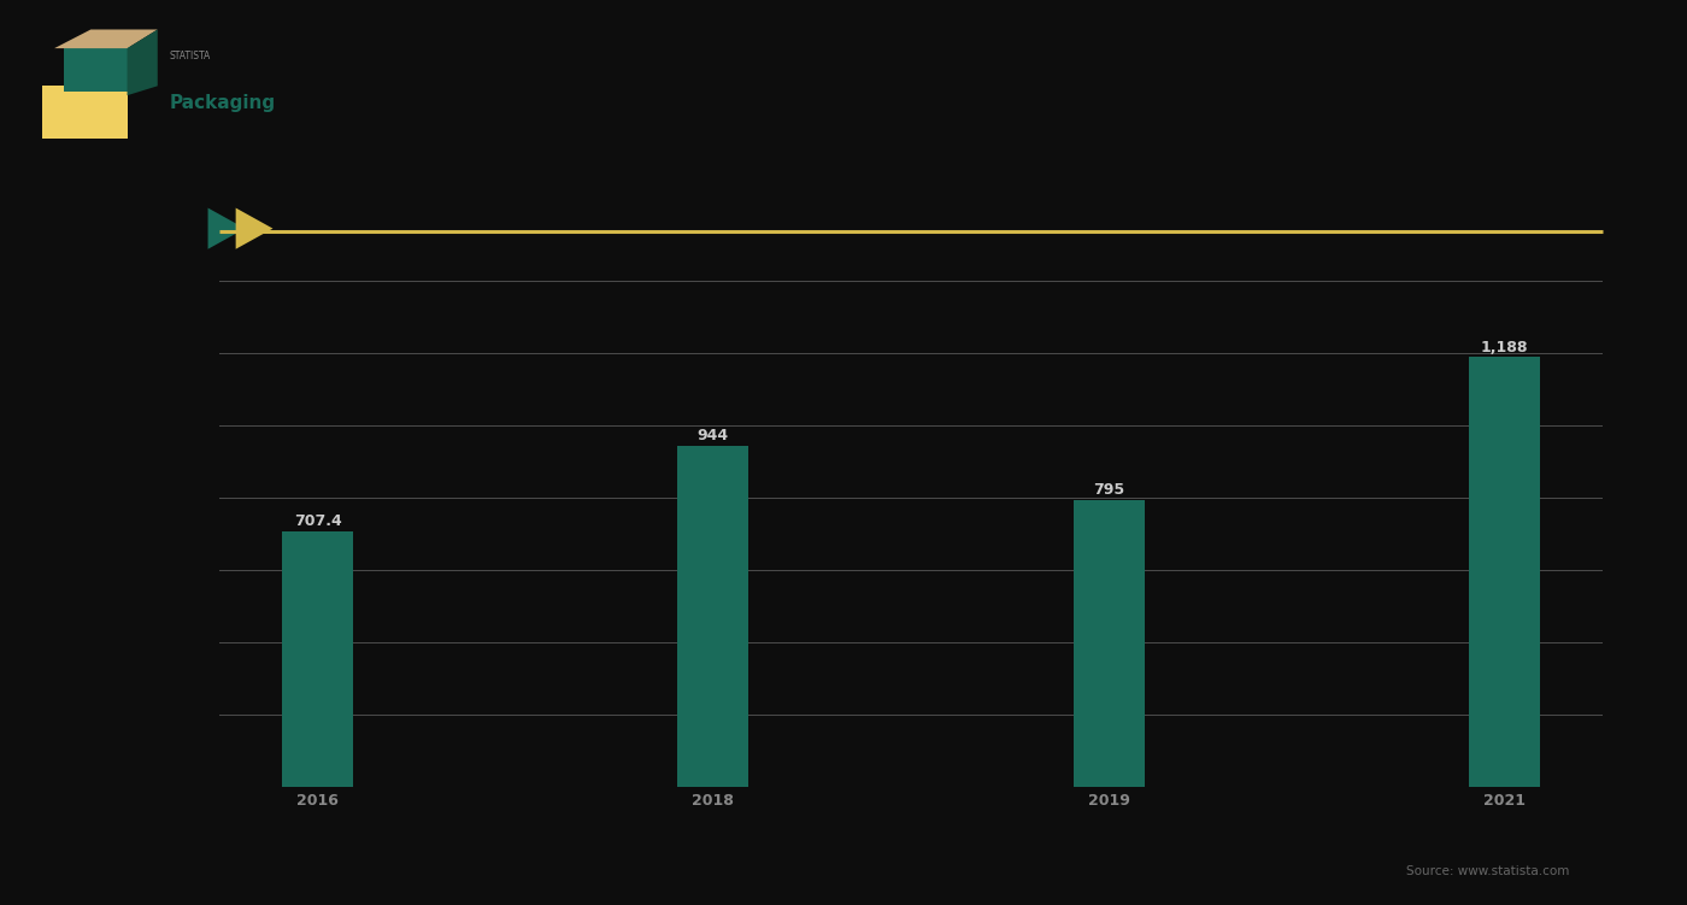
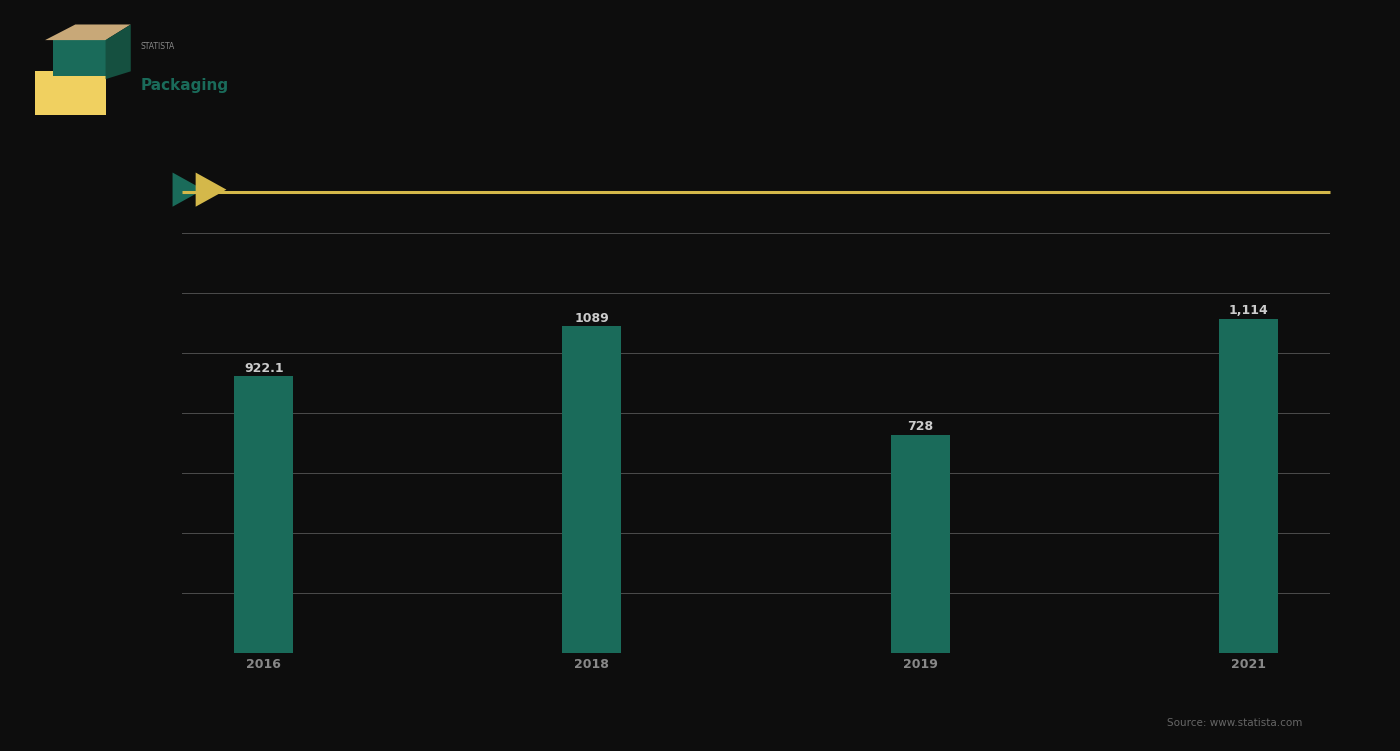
2016: 707.4 -> 922.1
2018: 944 -> 1089
2019: 795 -> 728
2021: 1,188 -> 1,114
